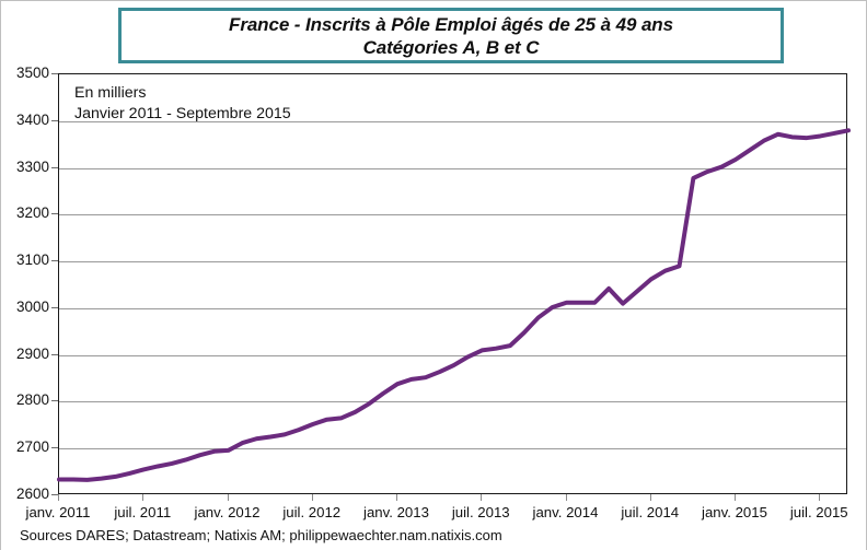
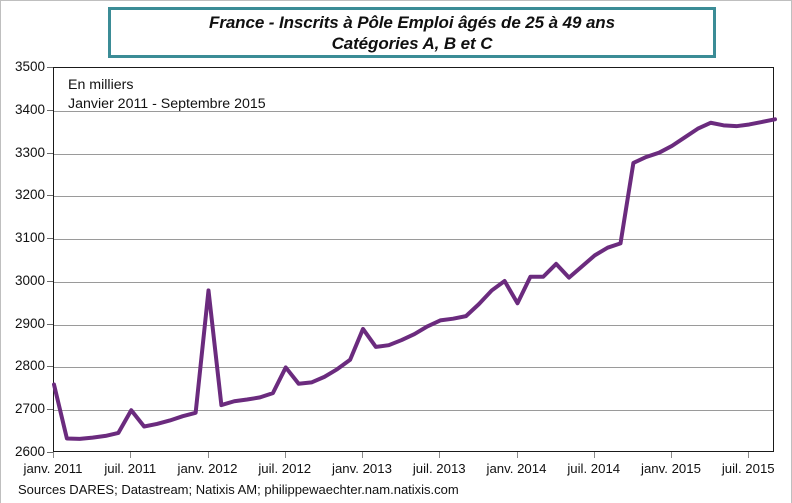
janv. 2011: 2630 -> 2760
juil. 2011: 2660 -> 2700
janv. 2012: 2700 -> 2980
juil. 2012: 2750 -> 2800
janv. 2013: 2840 -> 2890
janv. 2014: 3010 -> 2950
